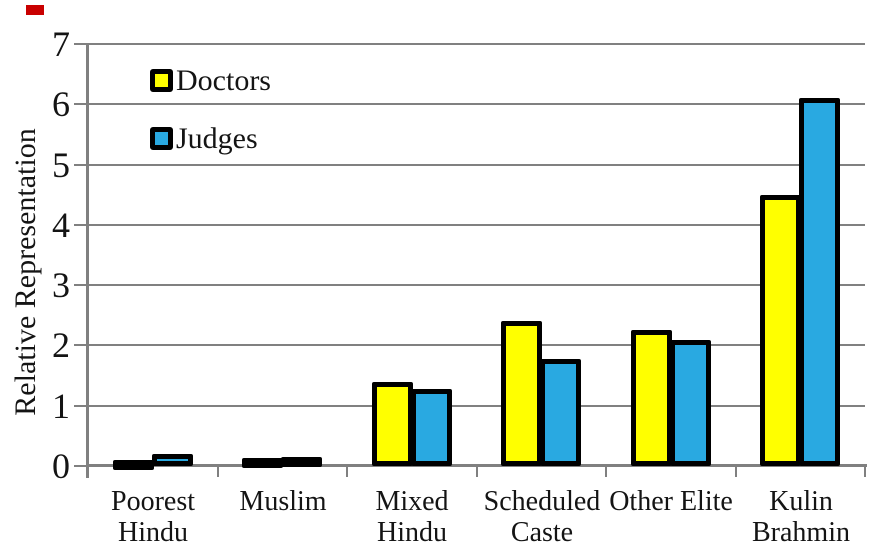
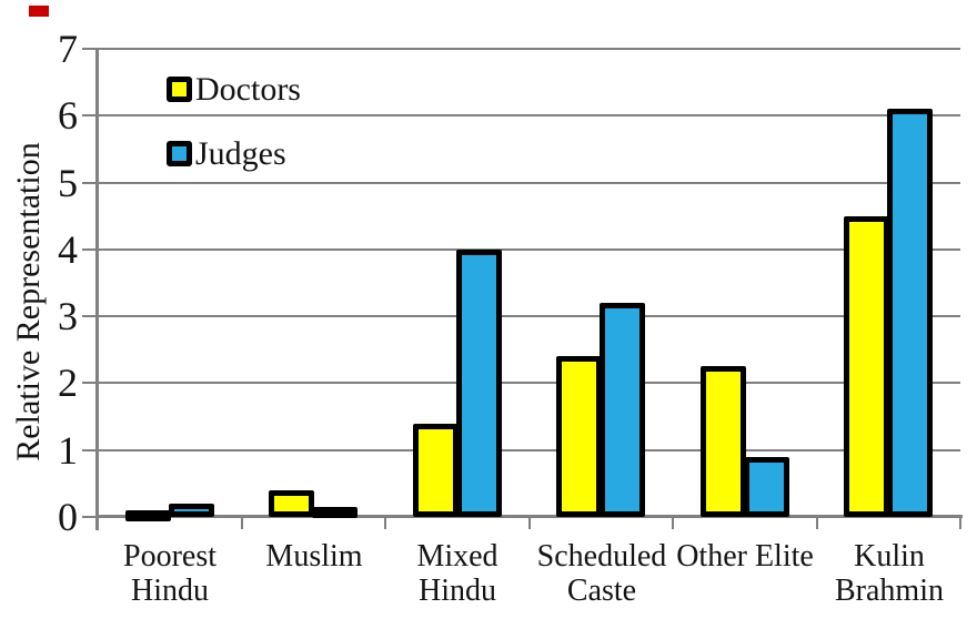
Doctors/Muslim: 0.1 -> 0.4
Judges/Mixed Hindu: 1.3 -> 4.0
Judges/Scheduled Caste: 1.8 -> 3.2
Judges/Other Elite: 2.1 -> 0.9
